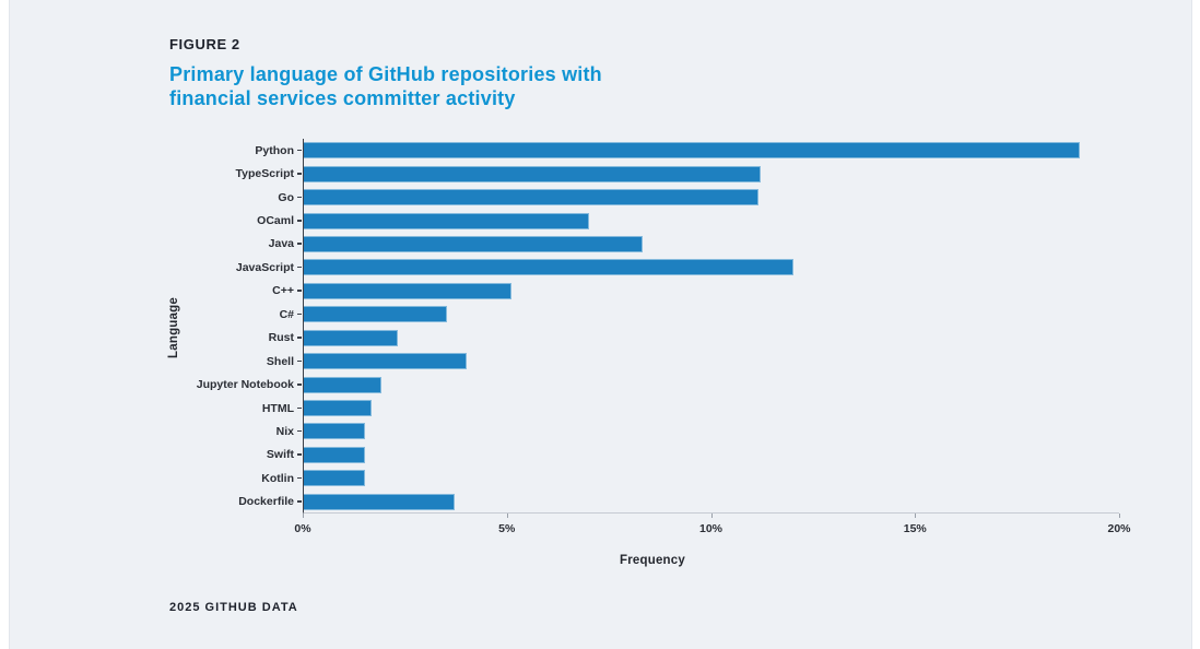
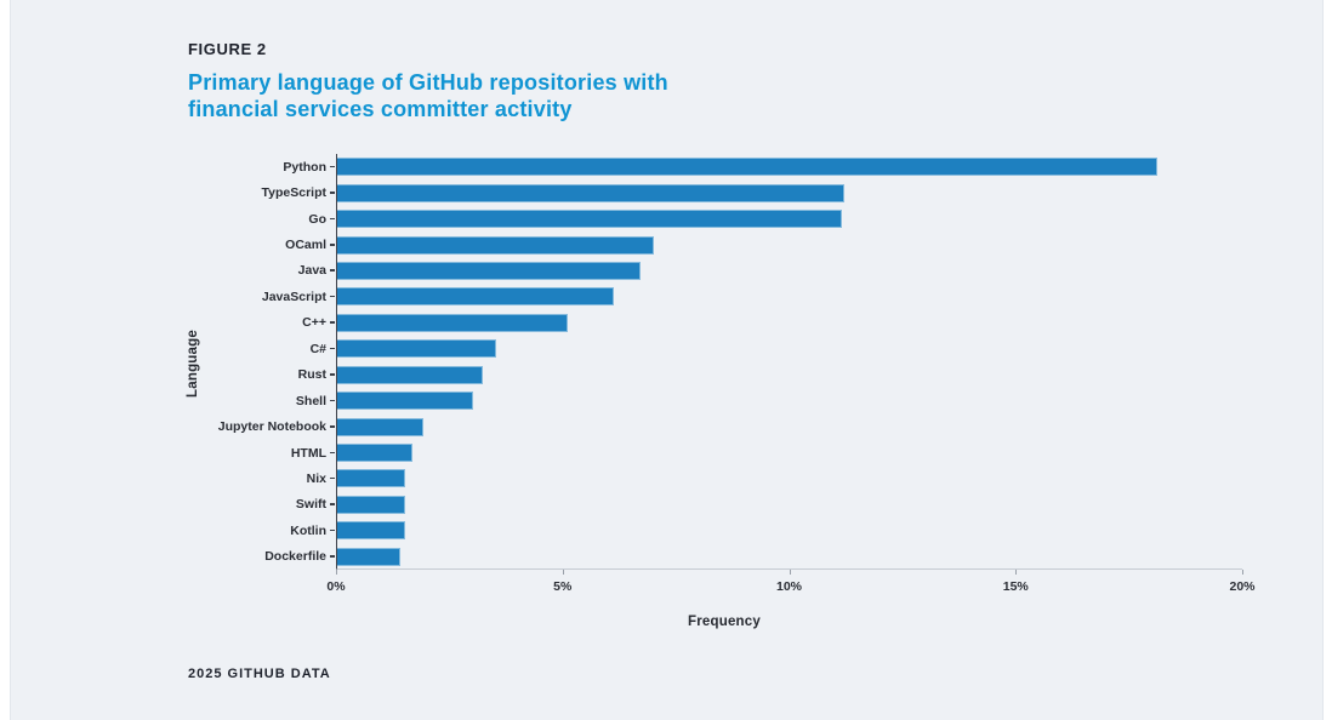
Python: 19.0% -> 18.1%
Java: 8.3% -> 6.7%
JavaScript: 12.0% -> 6.1%
Rust: 2.3% -> 3.2%
Shell: 4.0% -> 3.0%
Dockerfile: 3.7% -> 1.4%
